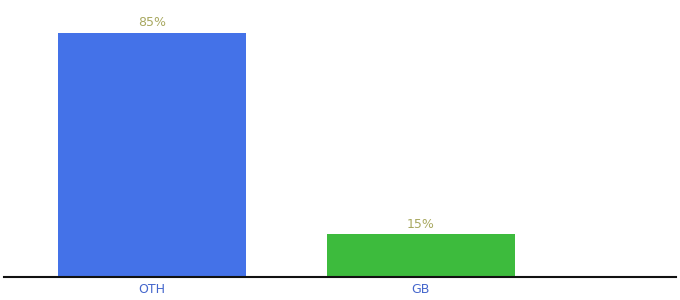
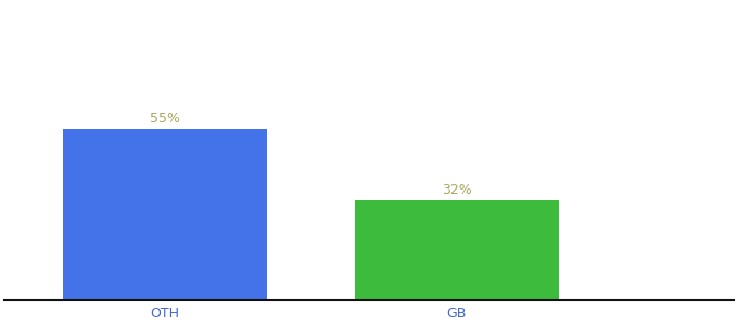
OTH: 85% -> 55%
GB: 15% -> 32%
